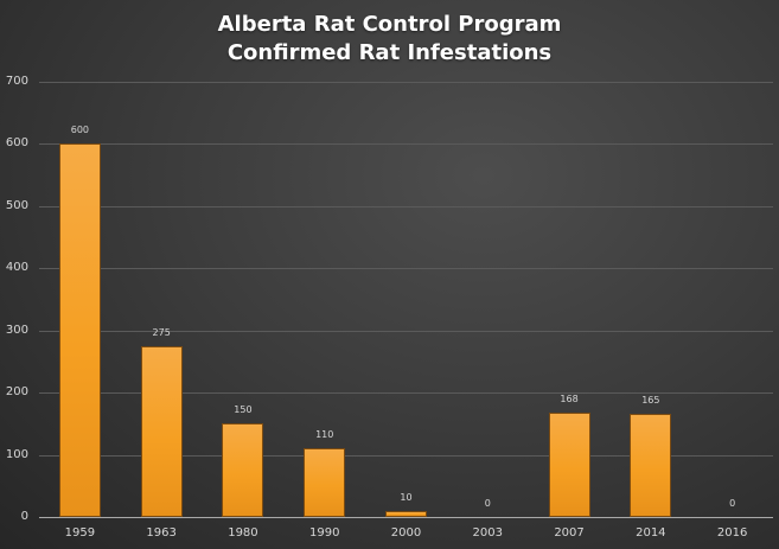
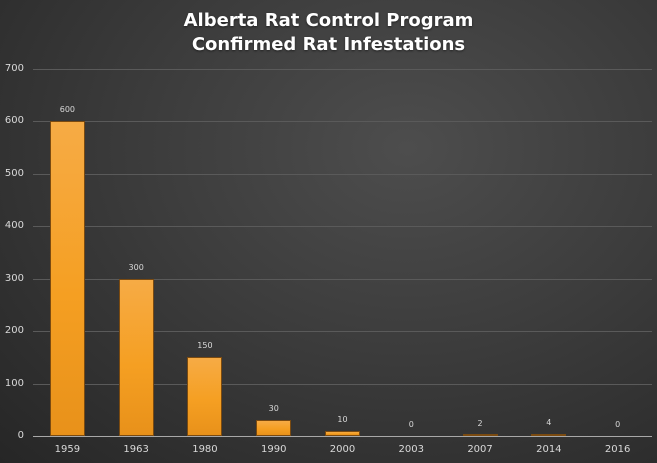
1963: 275 -> 300
1990: 110 -> 30
2007: 168 -> 2
2014: 165 -> 4
